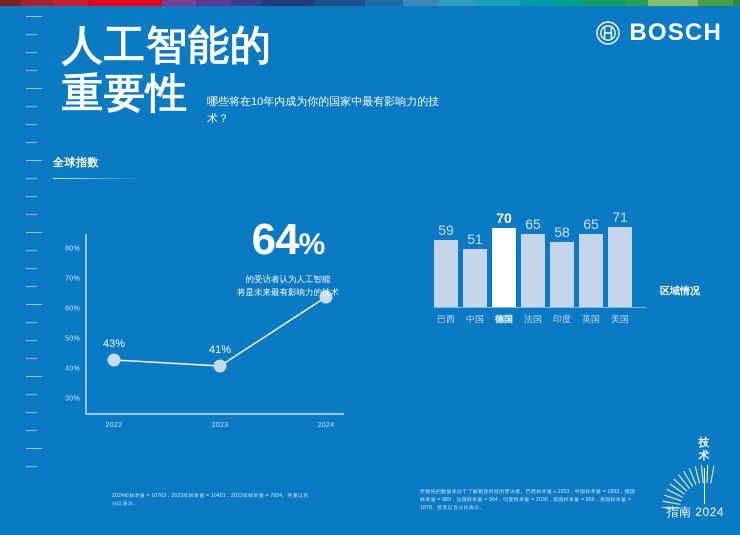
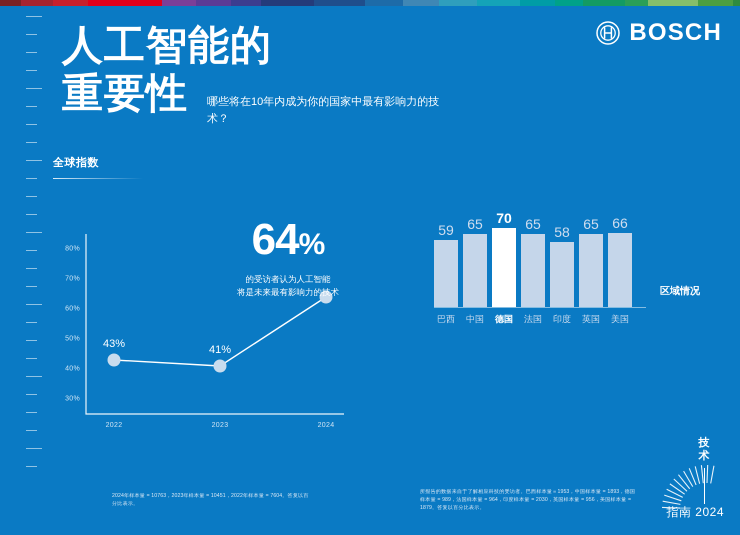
区域情况/中国: 51 -> 65
区域情况/美国: 71 -> 66
